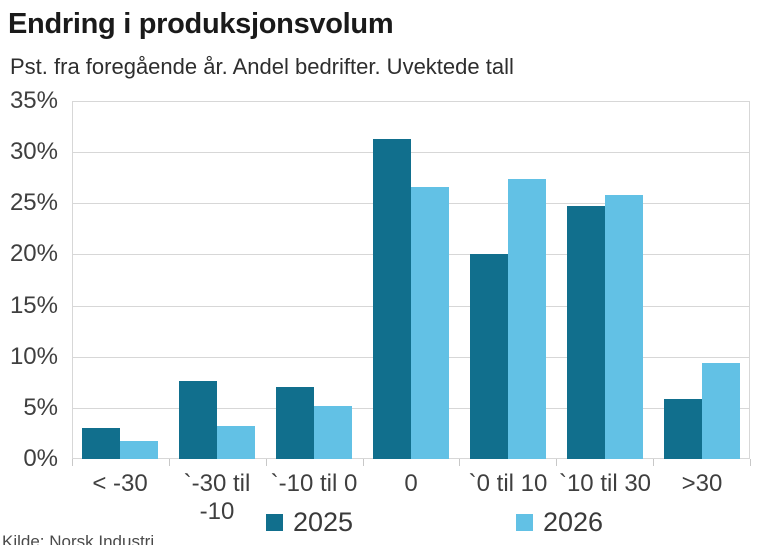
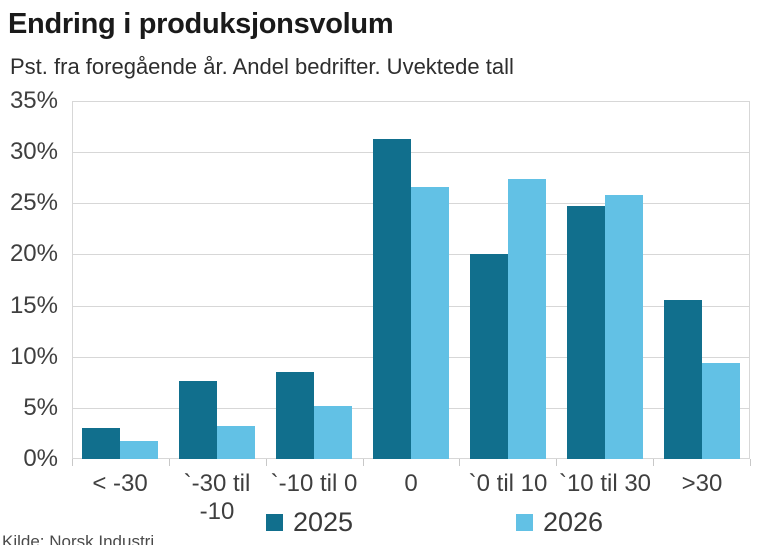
2025/`-10 til 0: 7.0% -> 8.5%
2025/>30: 5.9% -> 15.5%
